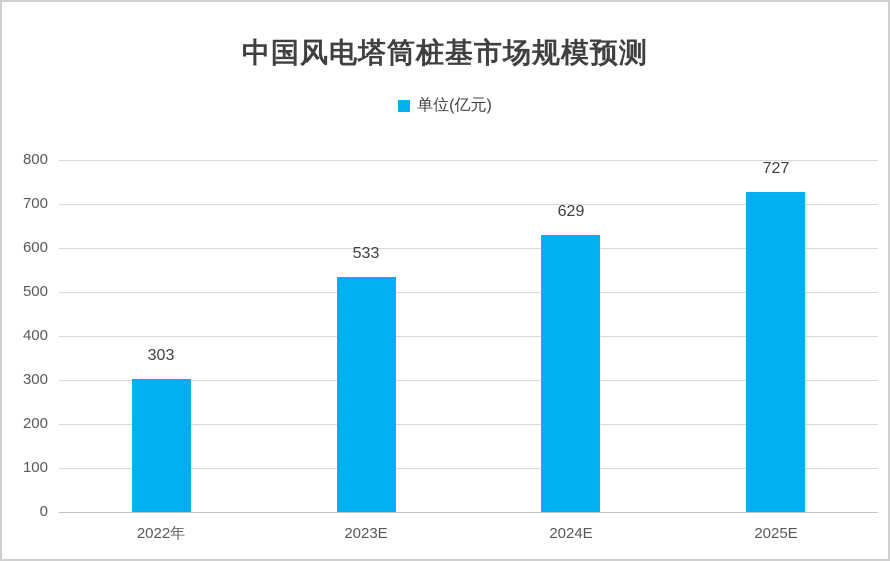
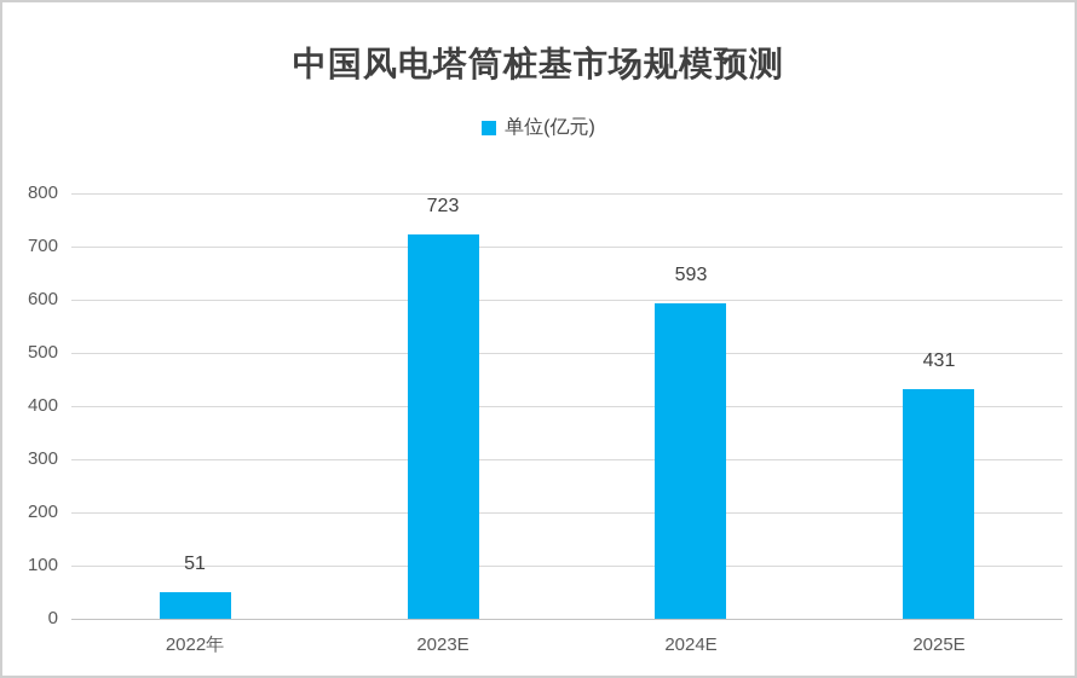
2022年: 303 -> 51
2023E: 533 -> 723
2024E: 629 -> 593
2025E: 727 -> 431
